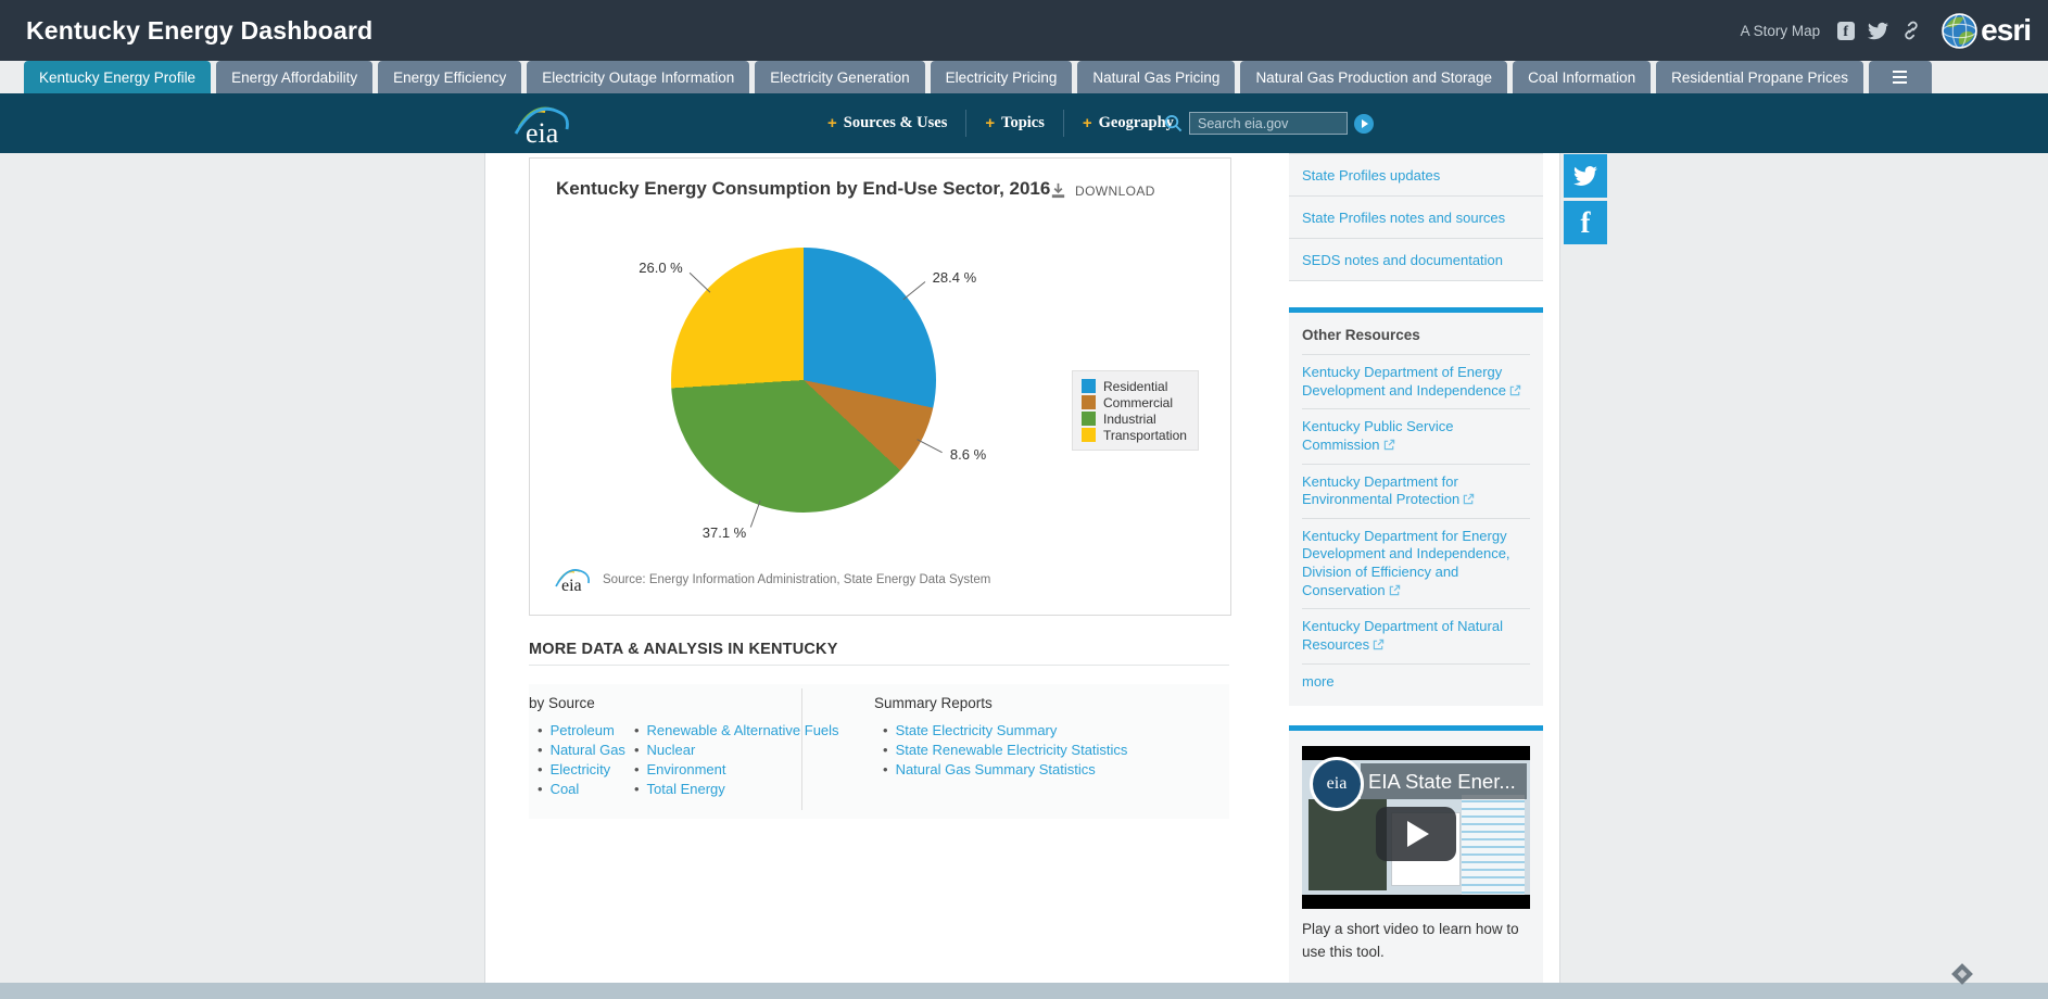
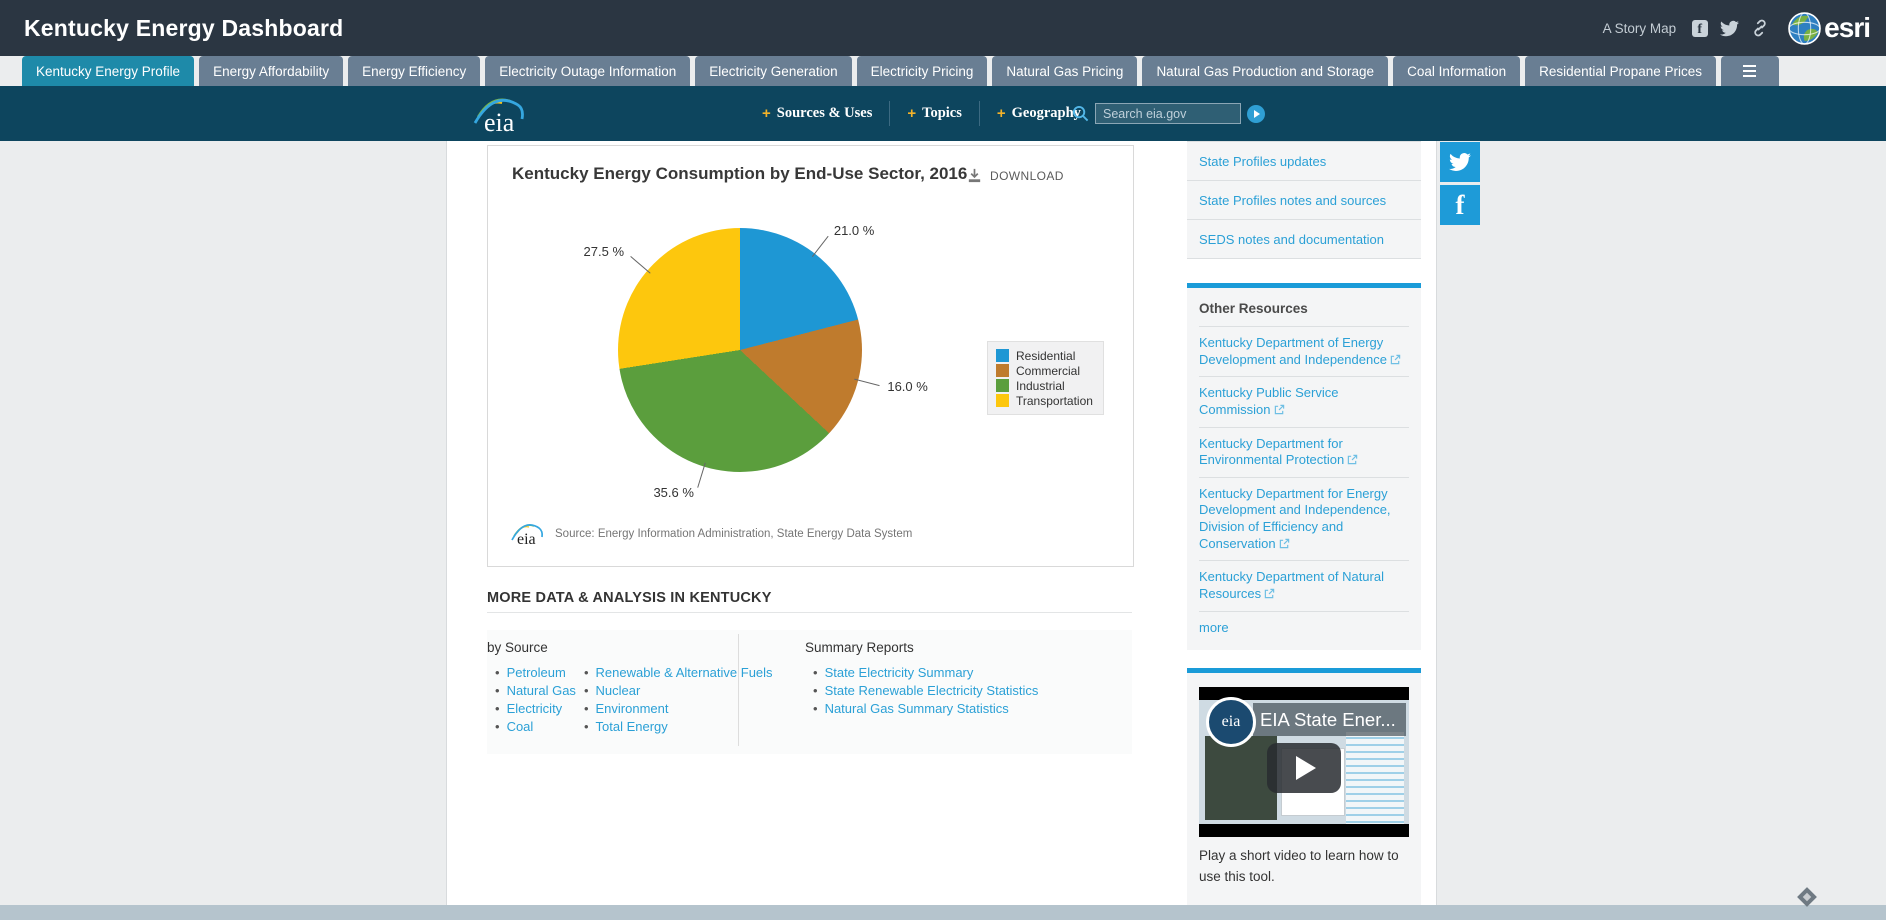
Residential: 28.4 -> 21.0
Commercial: 8.6 -> 16.0
Industrial: 37.1 -> 35.6
Transportation: 26.0 -> 27.5
